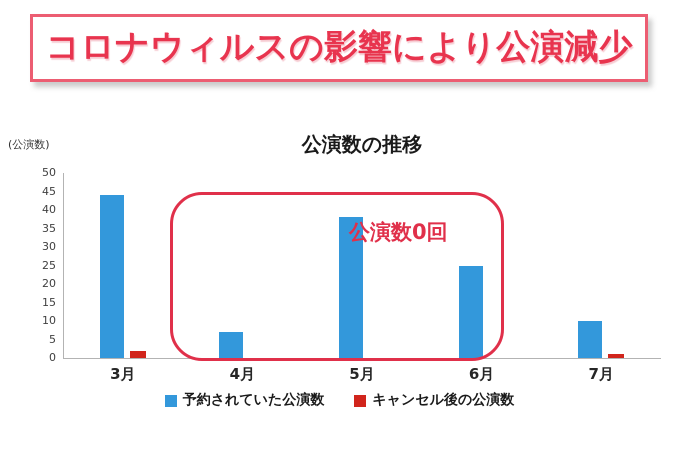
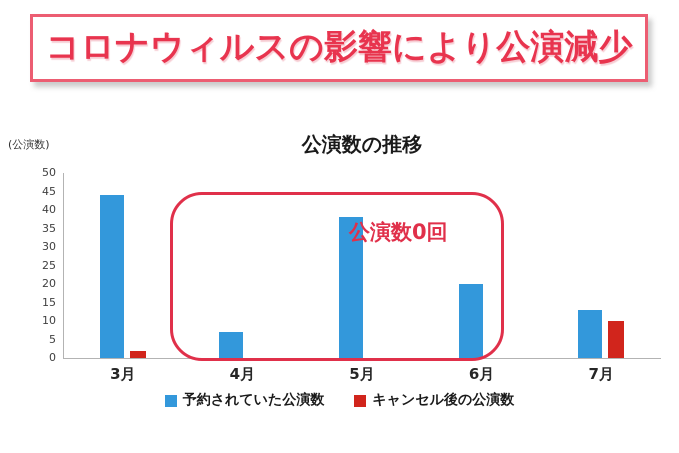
予約されていた公演数/6月: 25 -> 20
予約されていた公演数/7月: 10 -> 13
キャンセル後の公演数/7月: 1 -> 10
